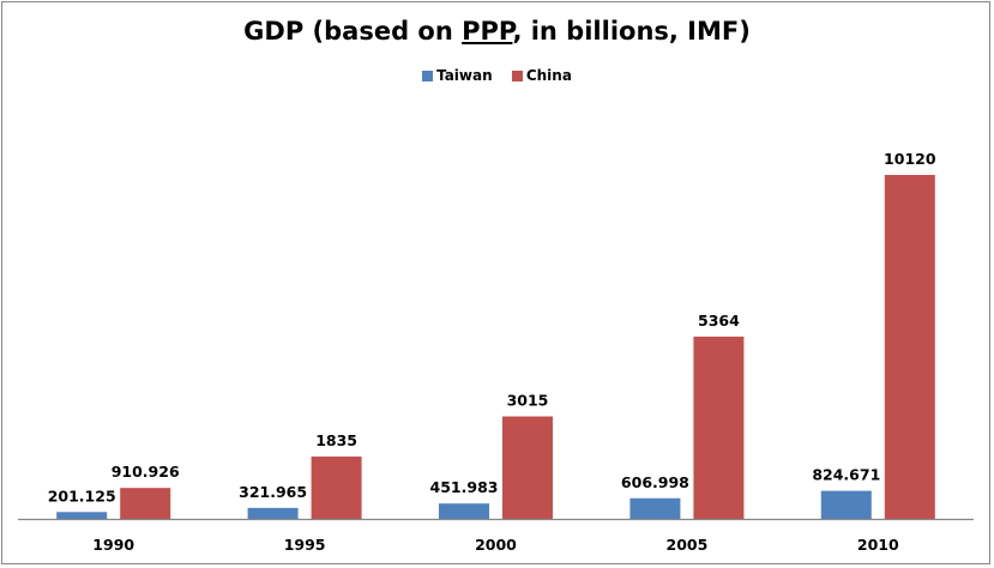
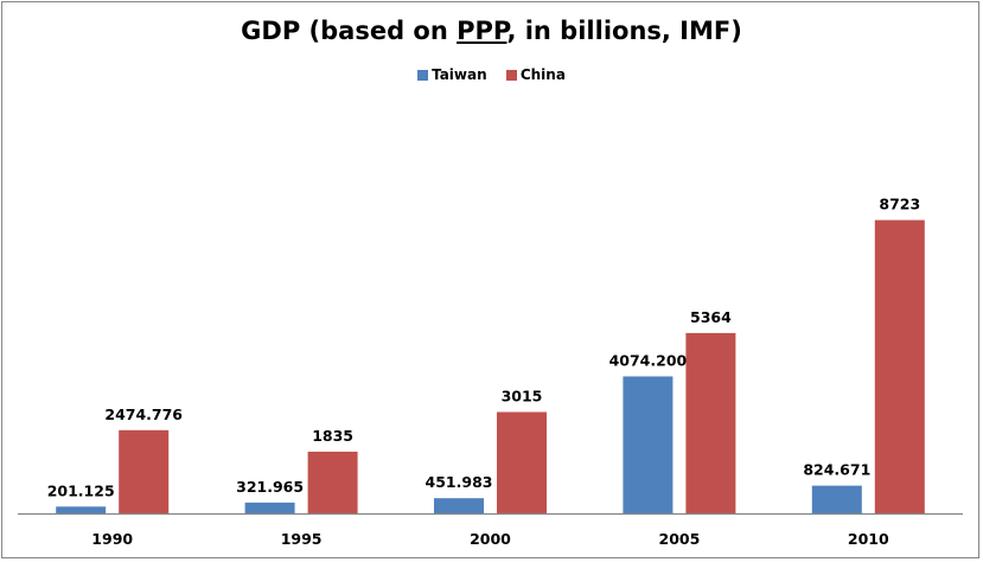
China/1990: 910.926 -> 2474.776
Taiwan/2005: 606.998 -> 4074.200
China/2010: 10120 -> 8723
